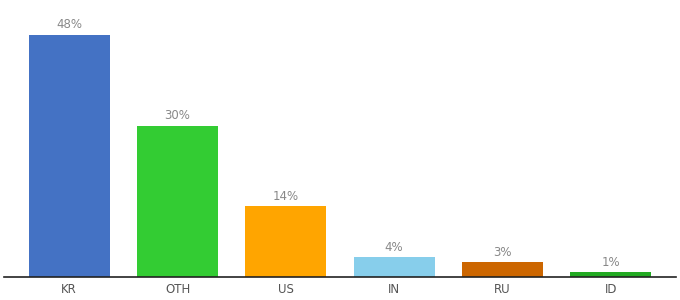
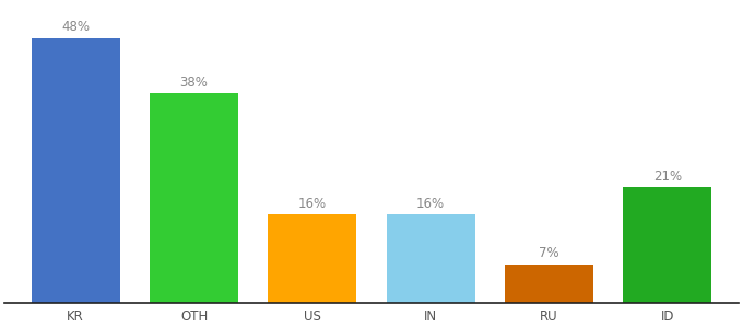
OTH: 30% -> 38%
US: 14% -> 16%
IN: 4% -> 16%
RU: 3% -> 7%
ID: 1% -> 21%
